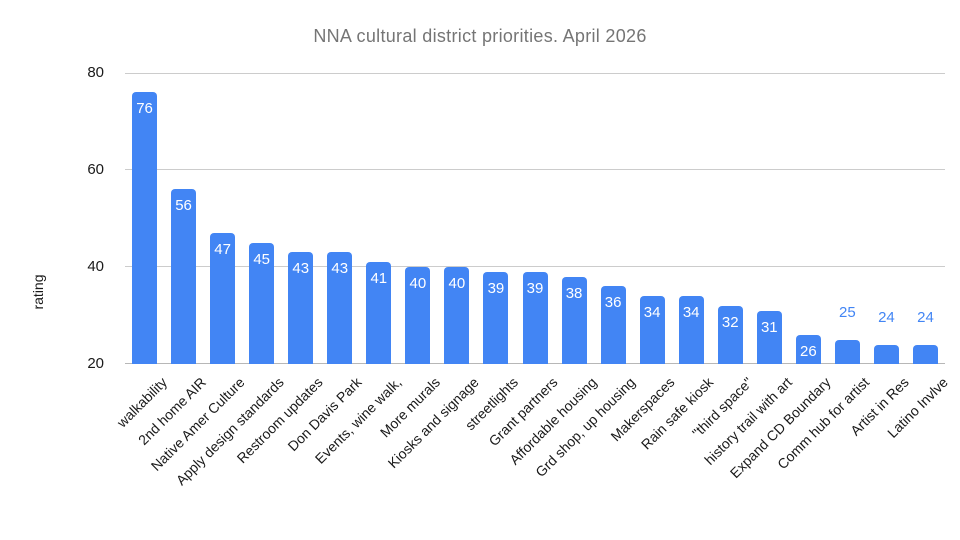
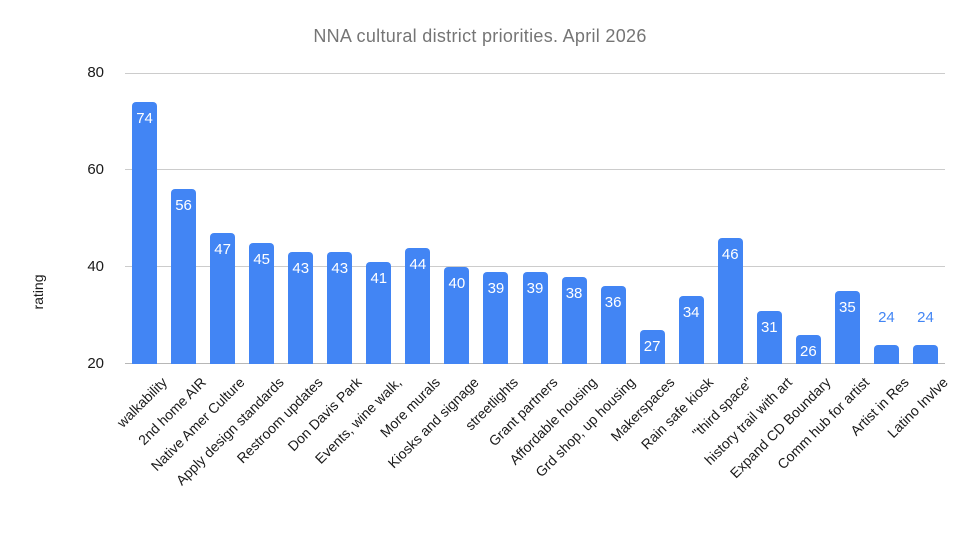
walkability: 76 -> 74
More murals: 40 -> 44
Makerspaces: 34 -> 27
"third space": 32 -> 46
Comm hub for artist: 25 -> 35
